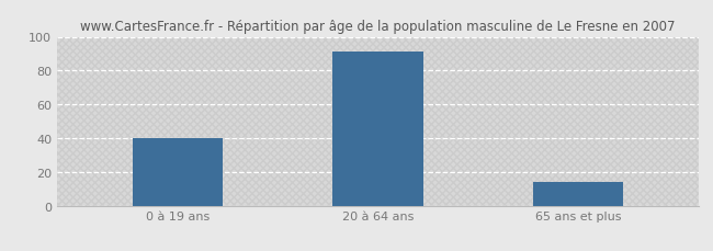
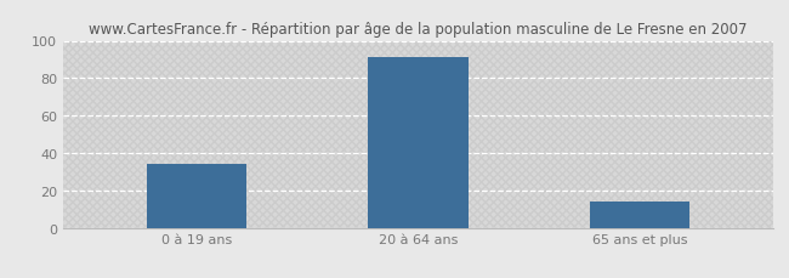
0 à 19 ans: 40 -> 34
